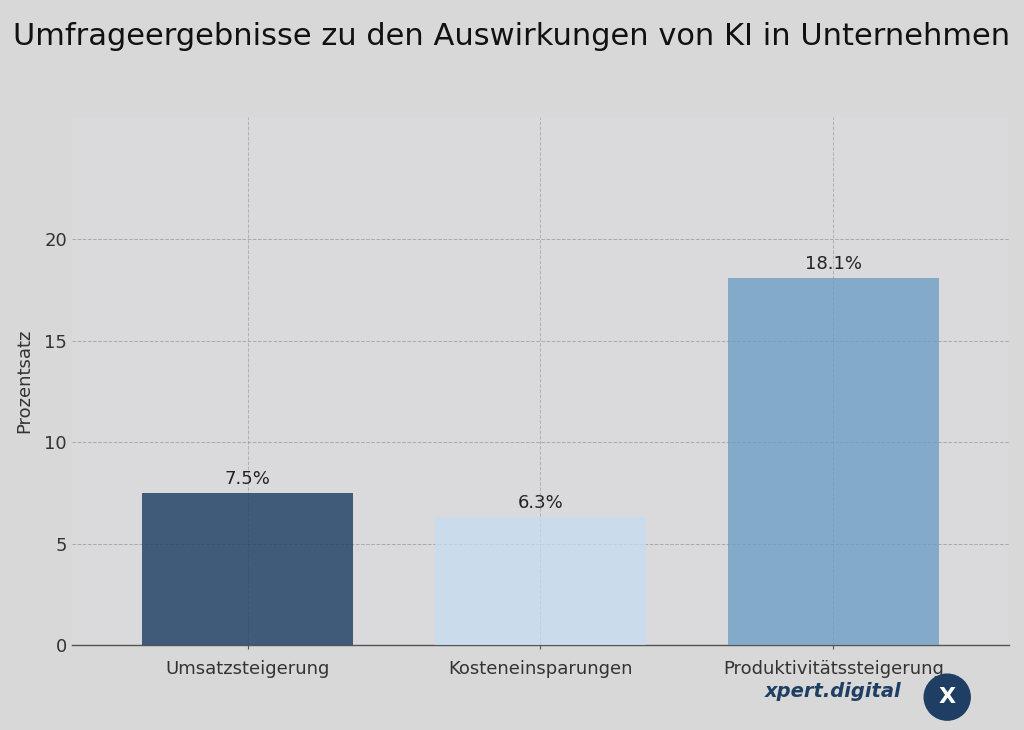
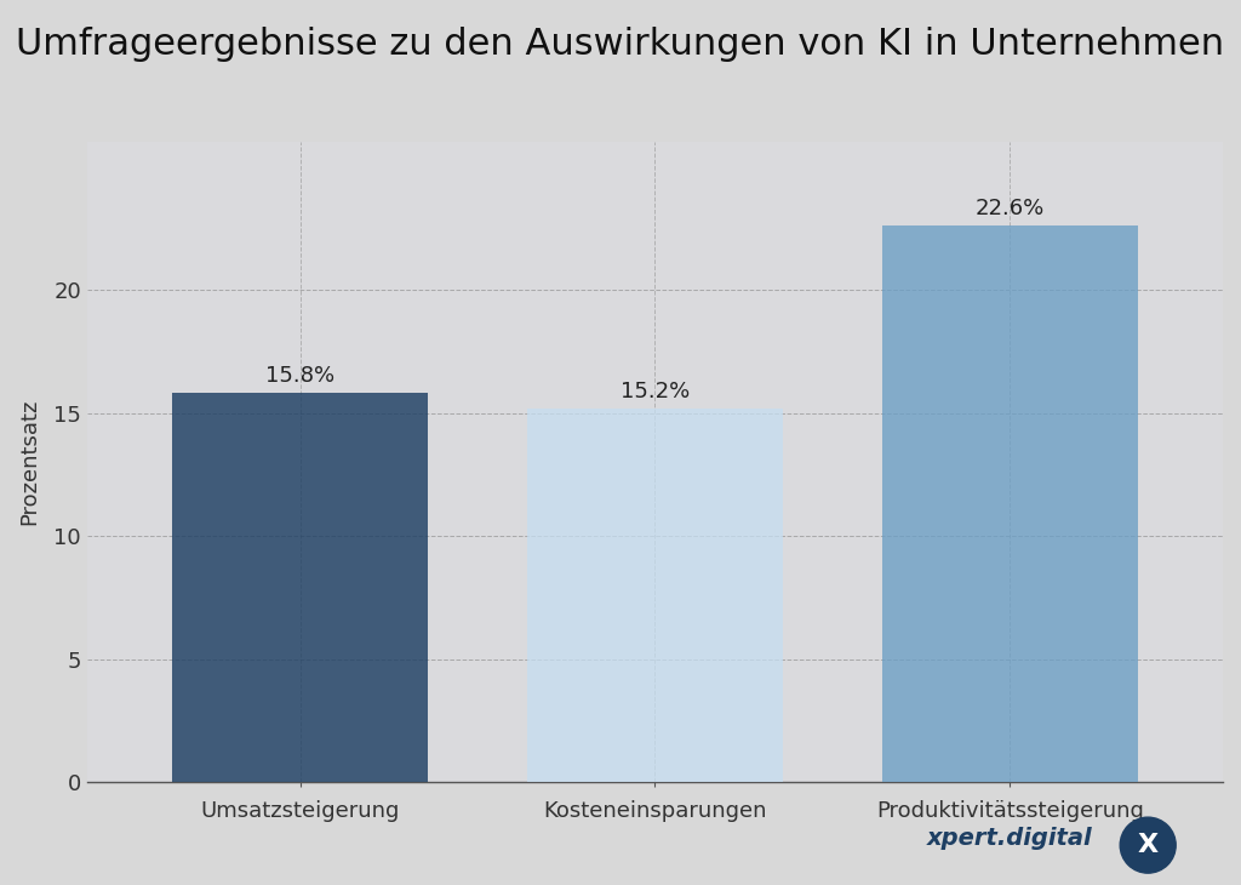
Umsatzsteigerung: 7.5% -> 15.8%
Kosteneinsparungen: 6.3% -> 15.2%
Produktivitätssteigerung: 18.1% -> 22.6%
